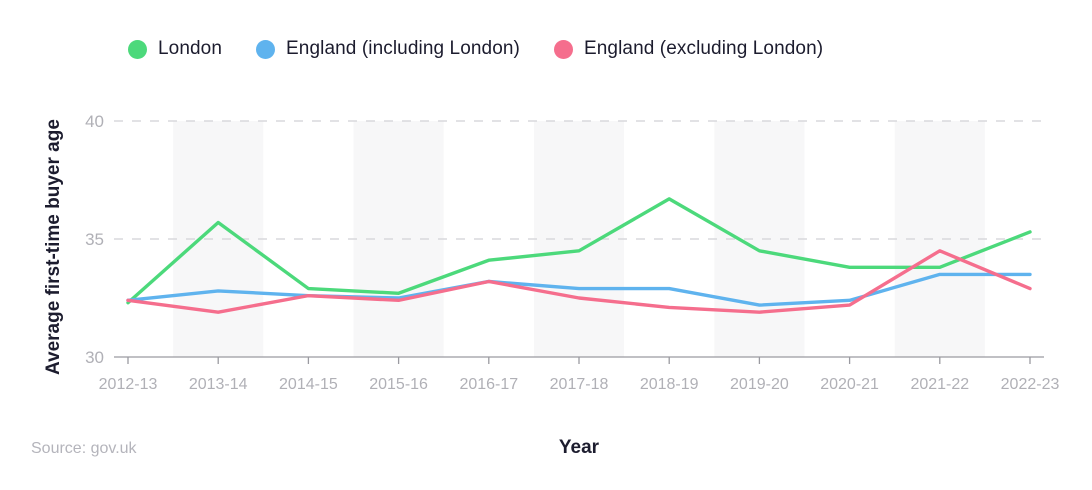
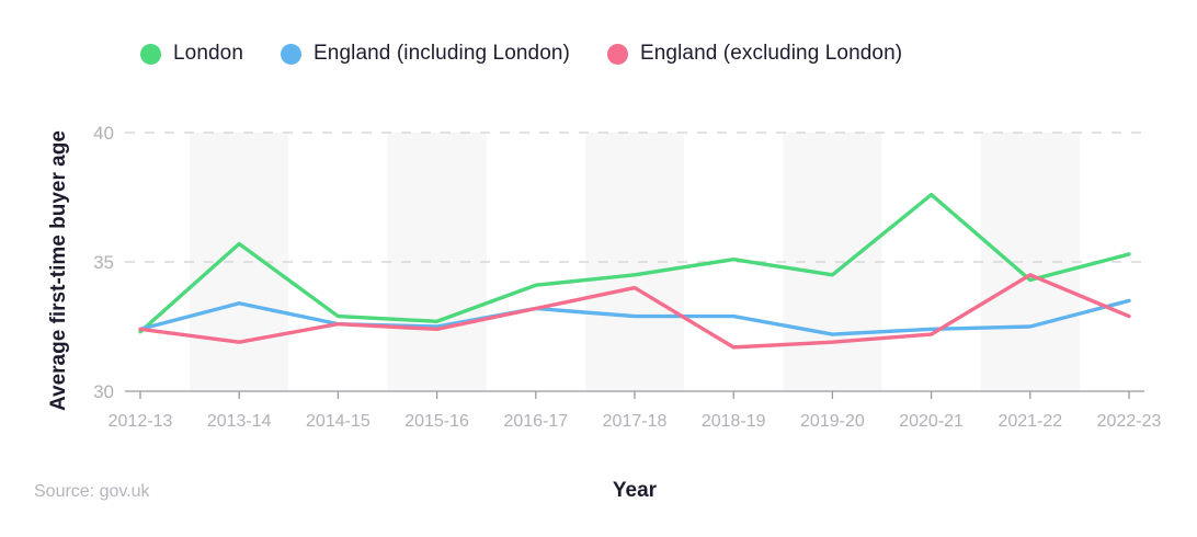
England (including London)/2013-14: 32.8 -> 33.4
England (excluding London)/2017-18: 32.5 -> 34.0
London/2018-19: 36.7 -> 35.1
England (excluding London)/2018-19: 32.1 -> 31.7
London/2020-21: 33.8 -> 37.6
London/2021-22: 33.8 -> 34.3
England (including London)/2021-22: 33.5 -> 32.5
